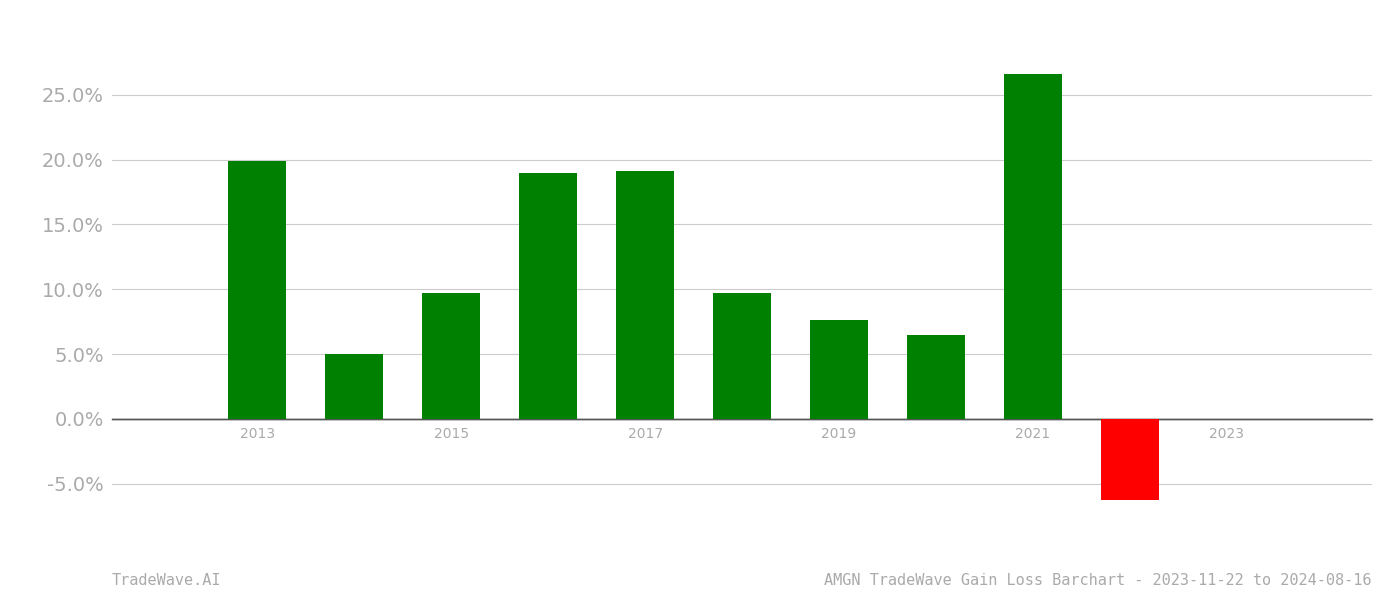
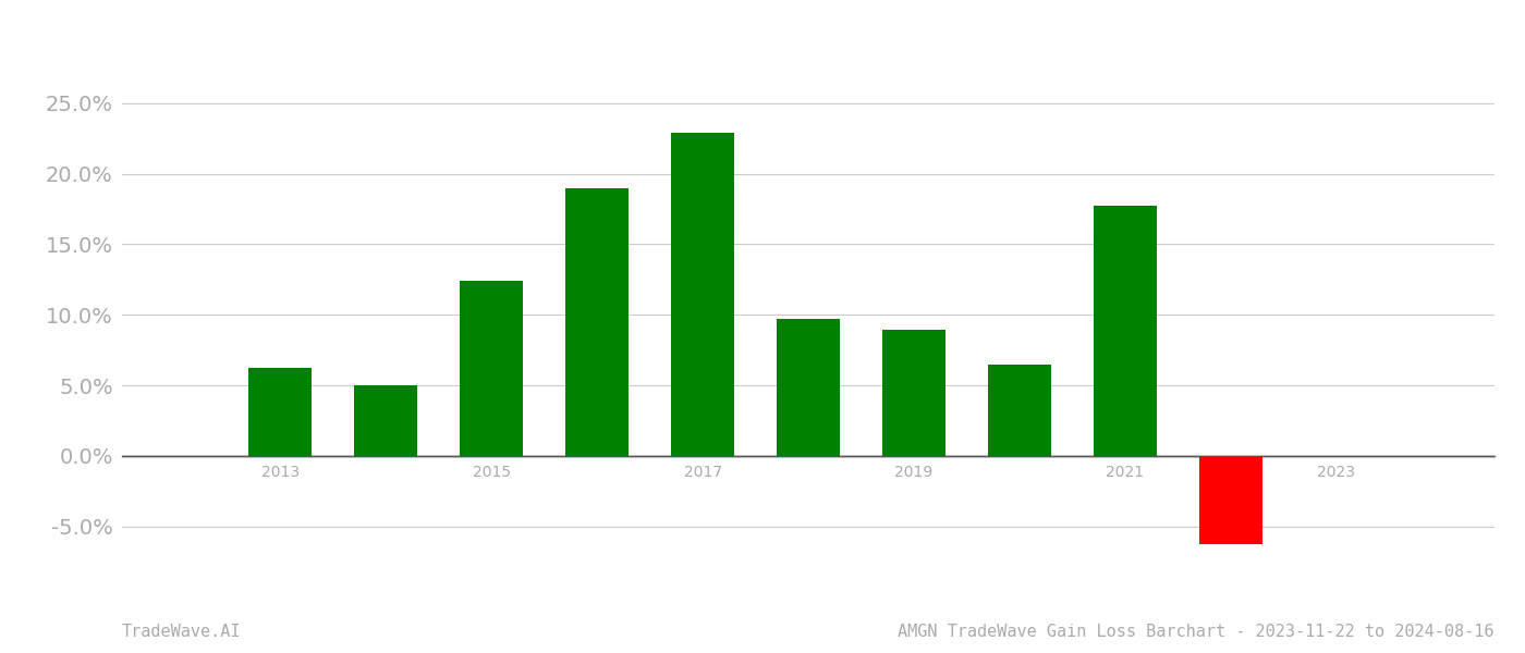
2013: 19.9% -> 6.2%
2015: 9.7% -> 12.4%
2017: 19.1% -> 22.9%
2019: 7.6% -> 8.9%
2021: 26.6% -> 17.7%
